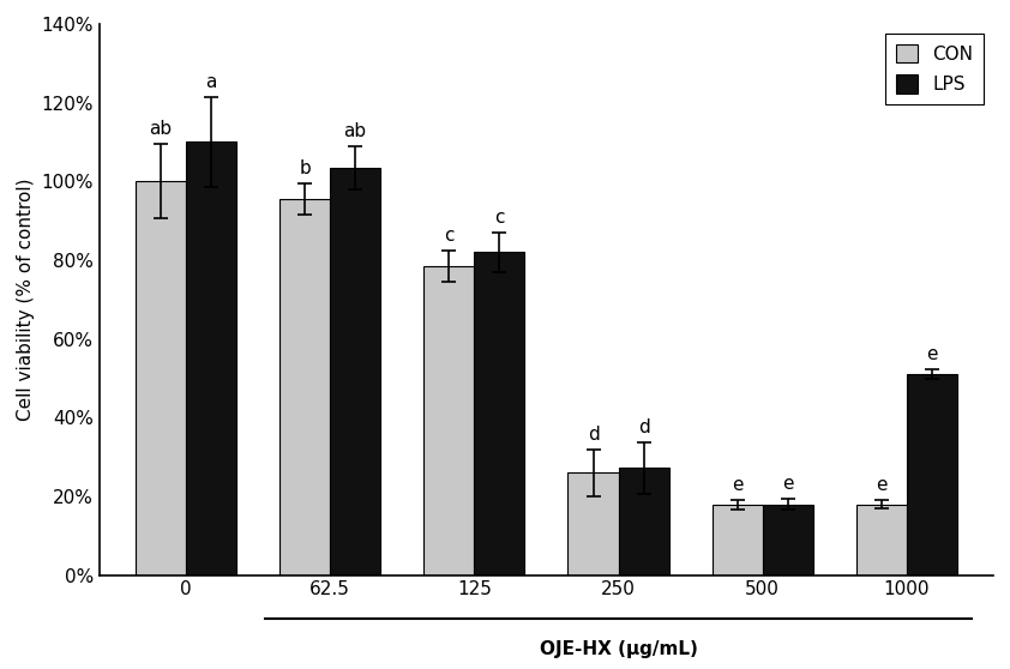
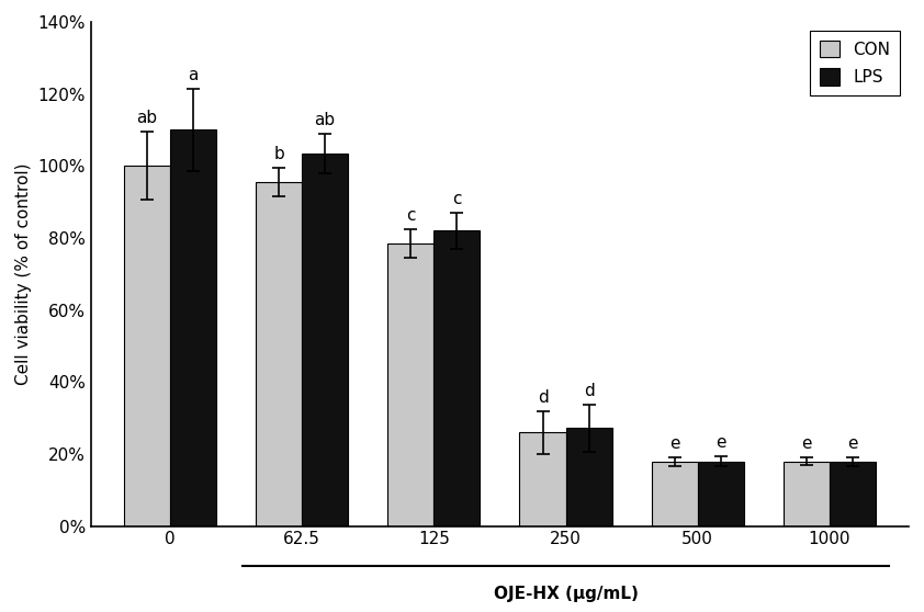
LPS/1000: 51.0% -> 17.8%
